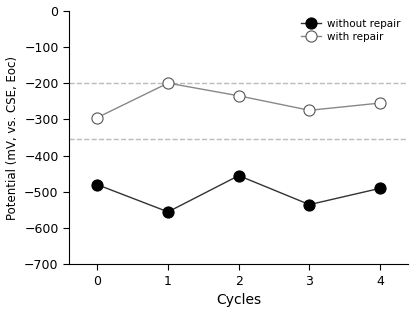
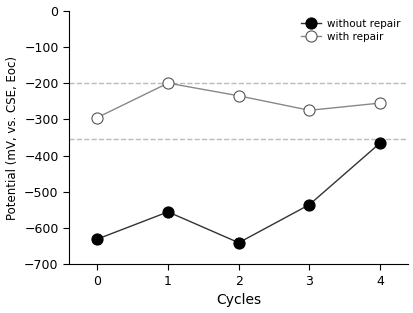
without repair/0: -480 -> -630
without repair/2: -455 -> -640
without repair/4: -490 -> -365
